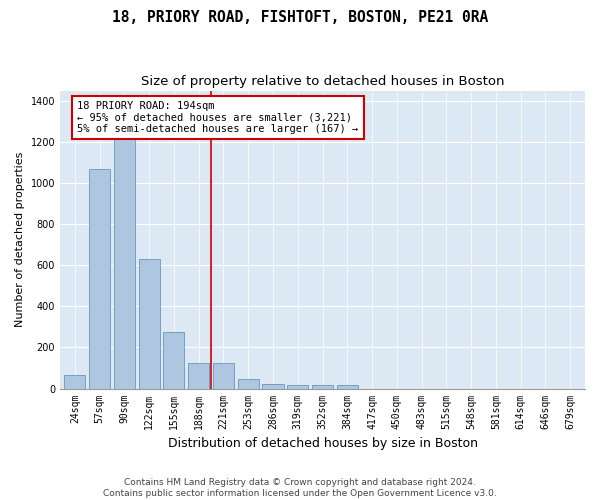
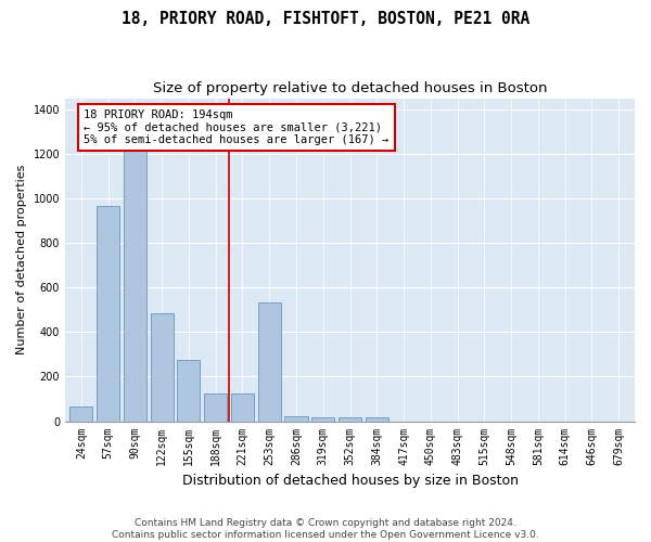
57sqm: 1070 -> 965
122sqm: 630 -> 485
253sqm: 45 -> 535
